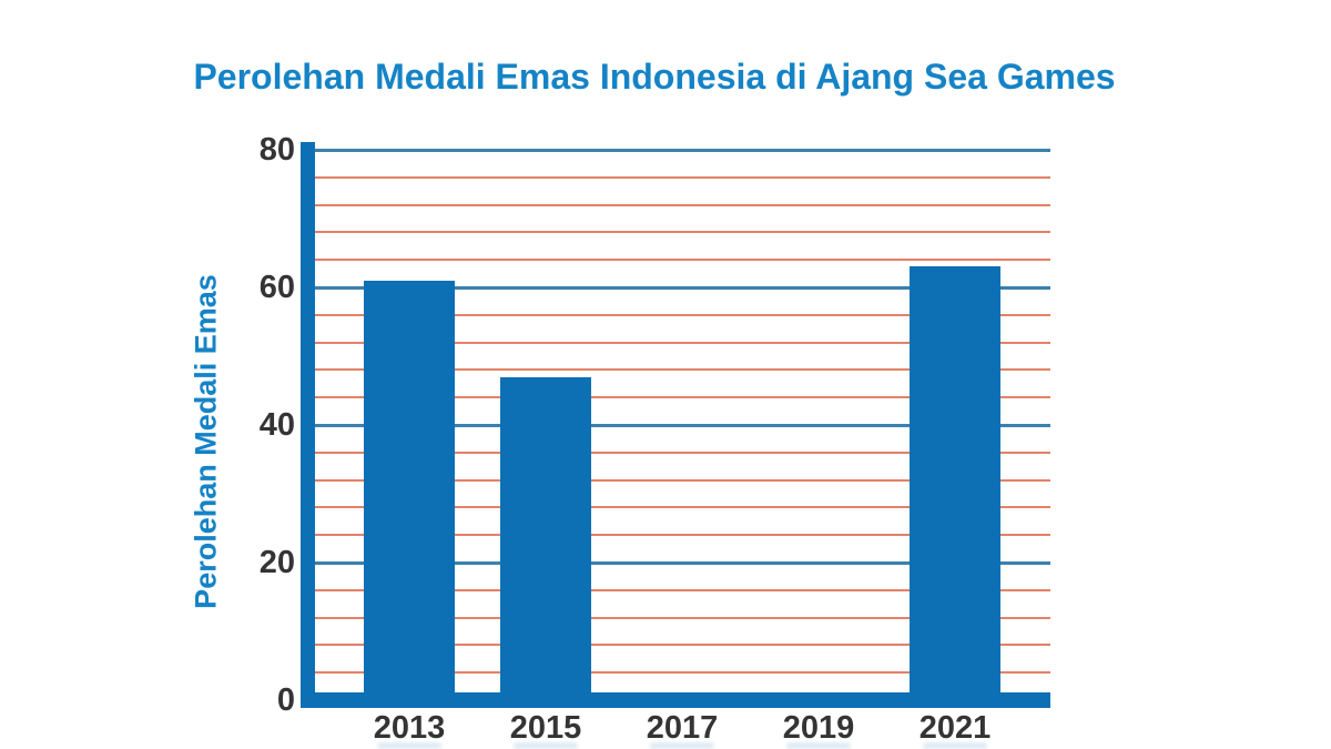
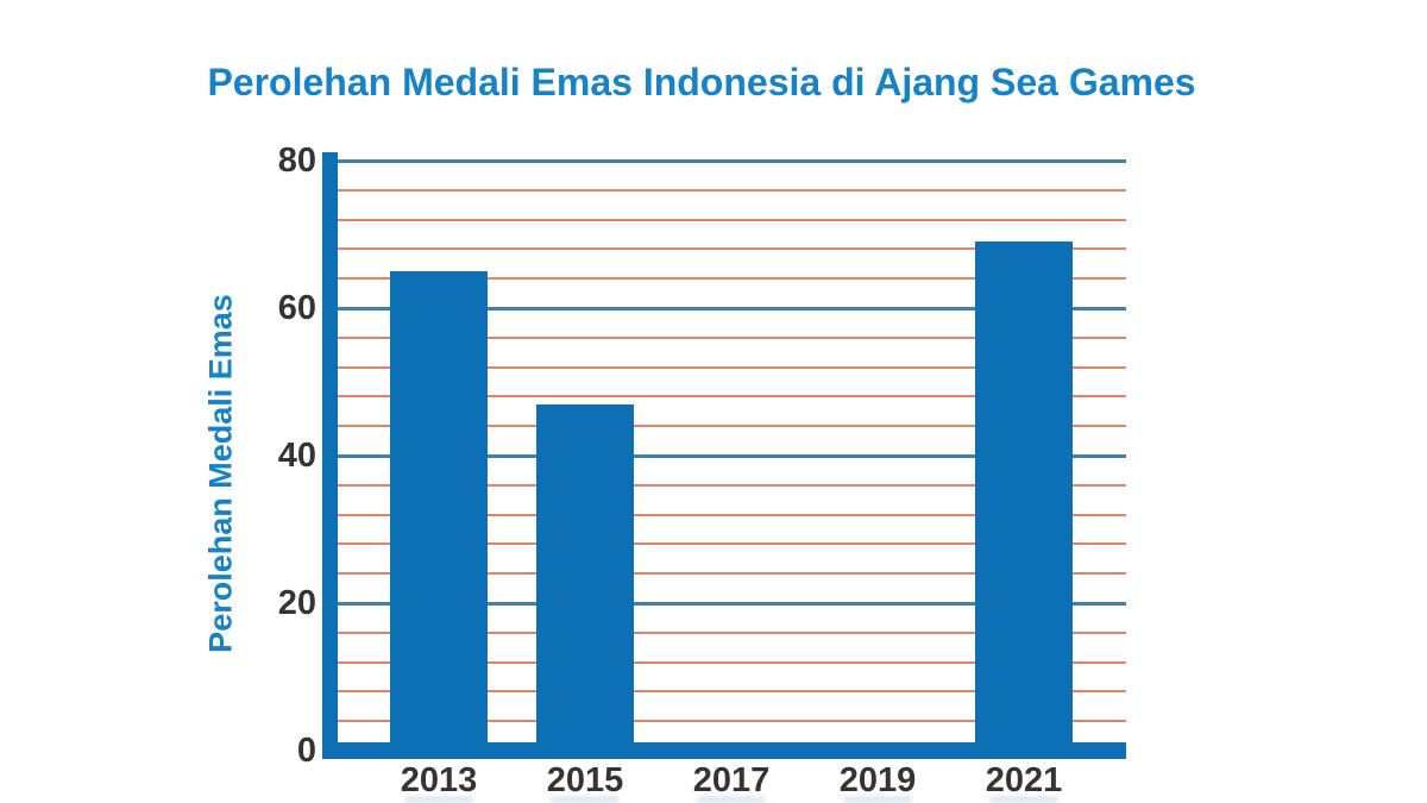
2013: 61 -> 65
2021: 63 -> 69
